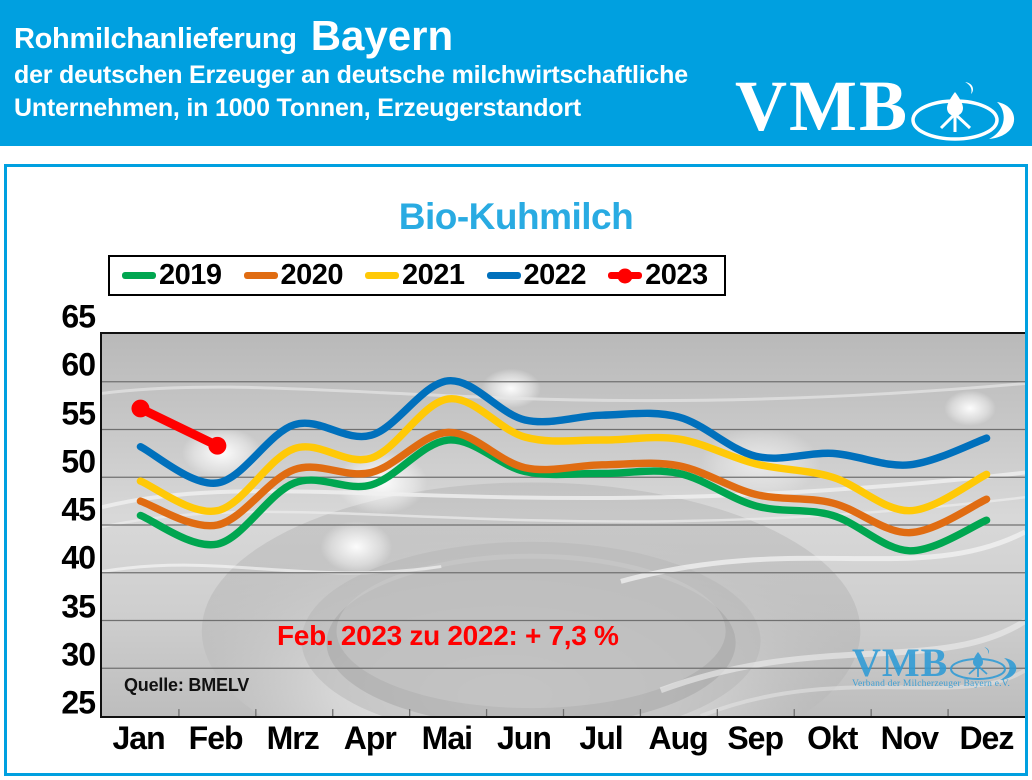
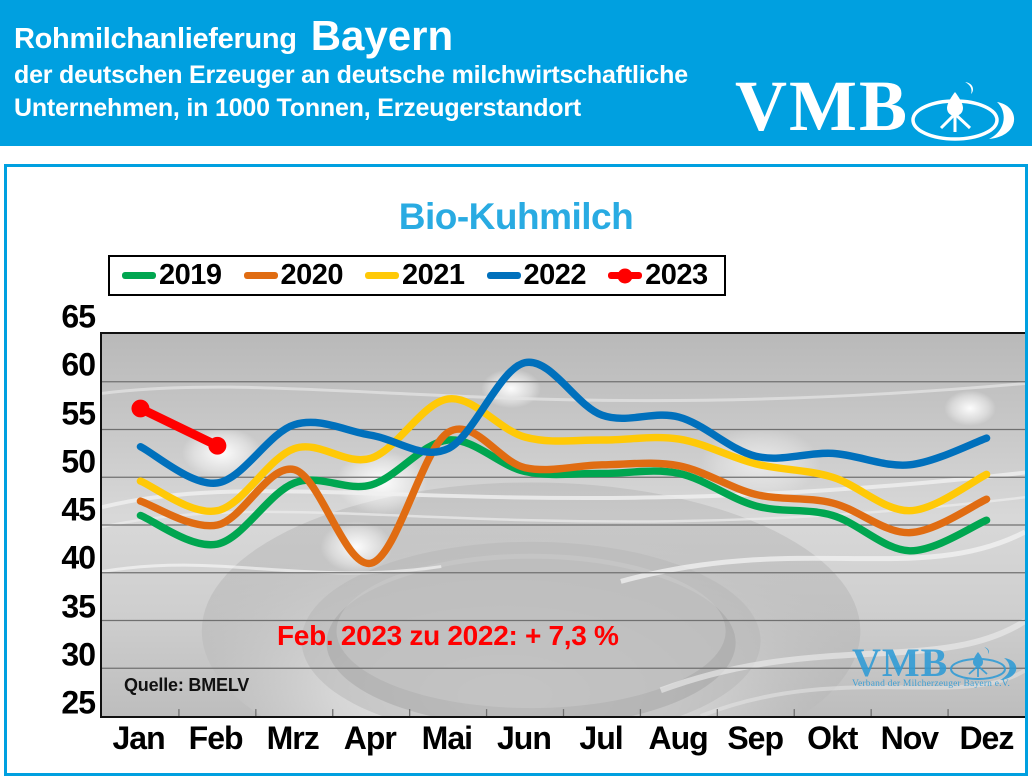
2020/Apr: 50 -> 41
2022/Mai: 60 -> 53
2022/Jun: 56 -> 62
